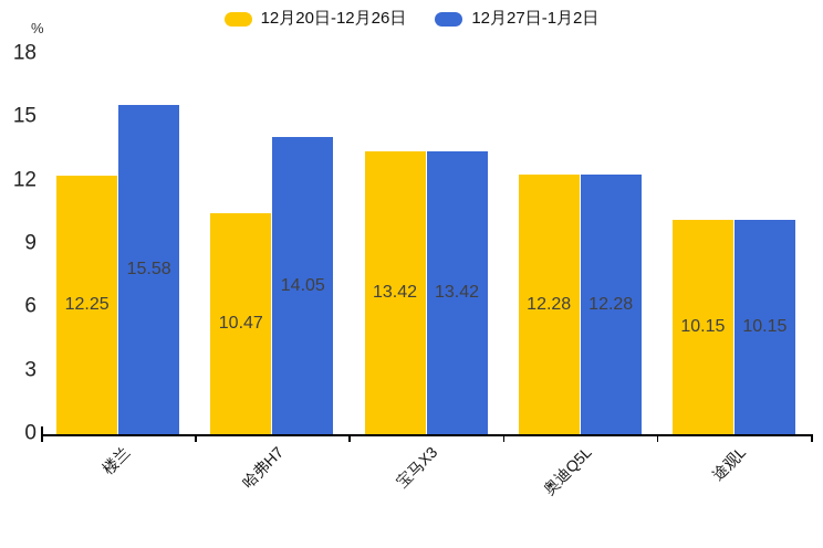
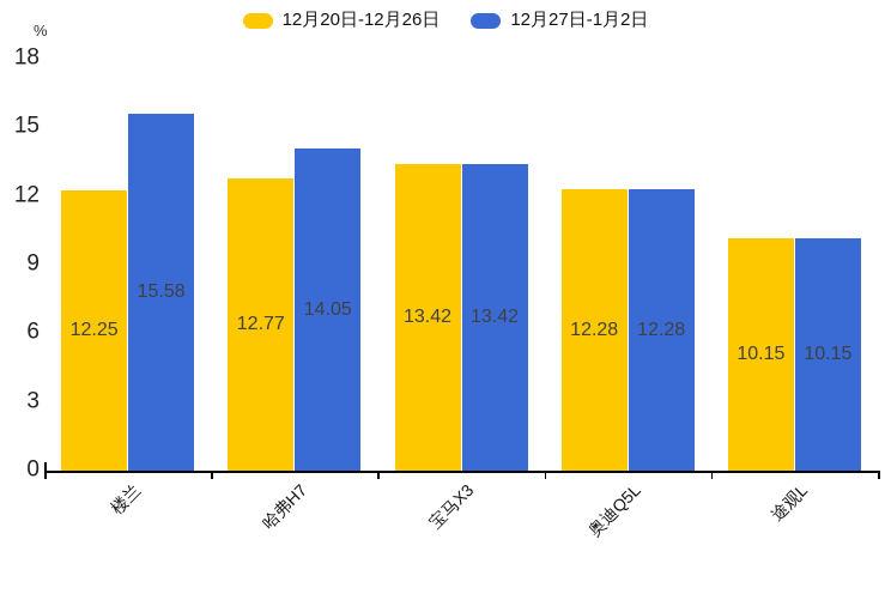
12月20日-12月26日/哈弗H7: 10.47 -> 12.77
